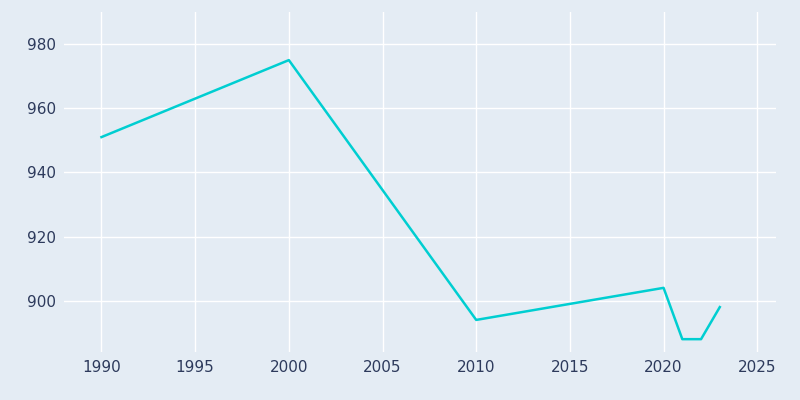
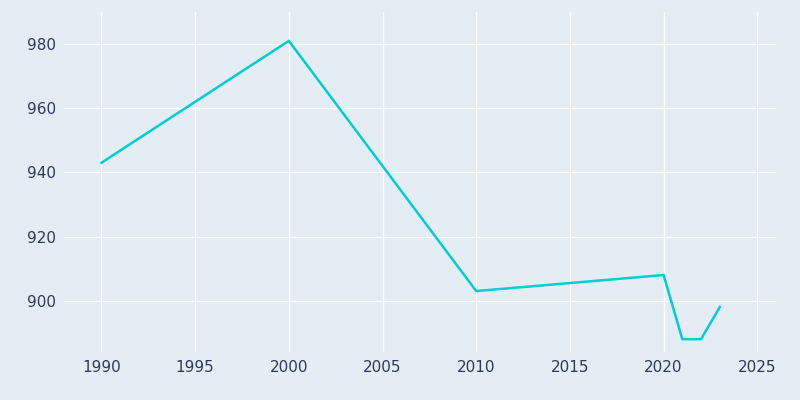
1990: 951 -> 943
2000: 975 -> 981
2010: 894 -> 903
2020: 904 -> 908
